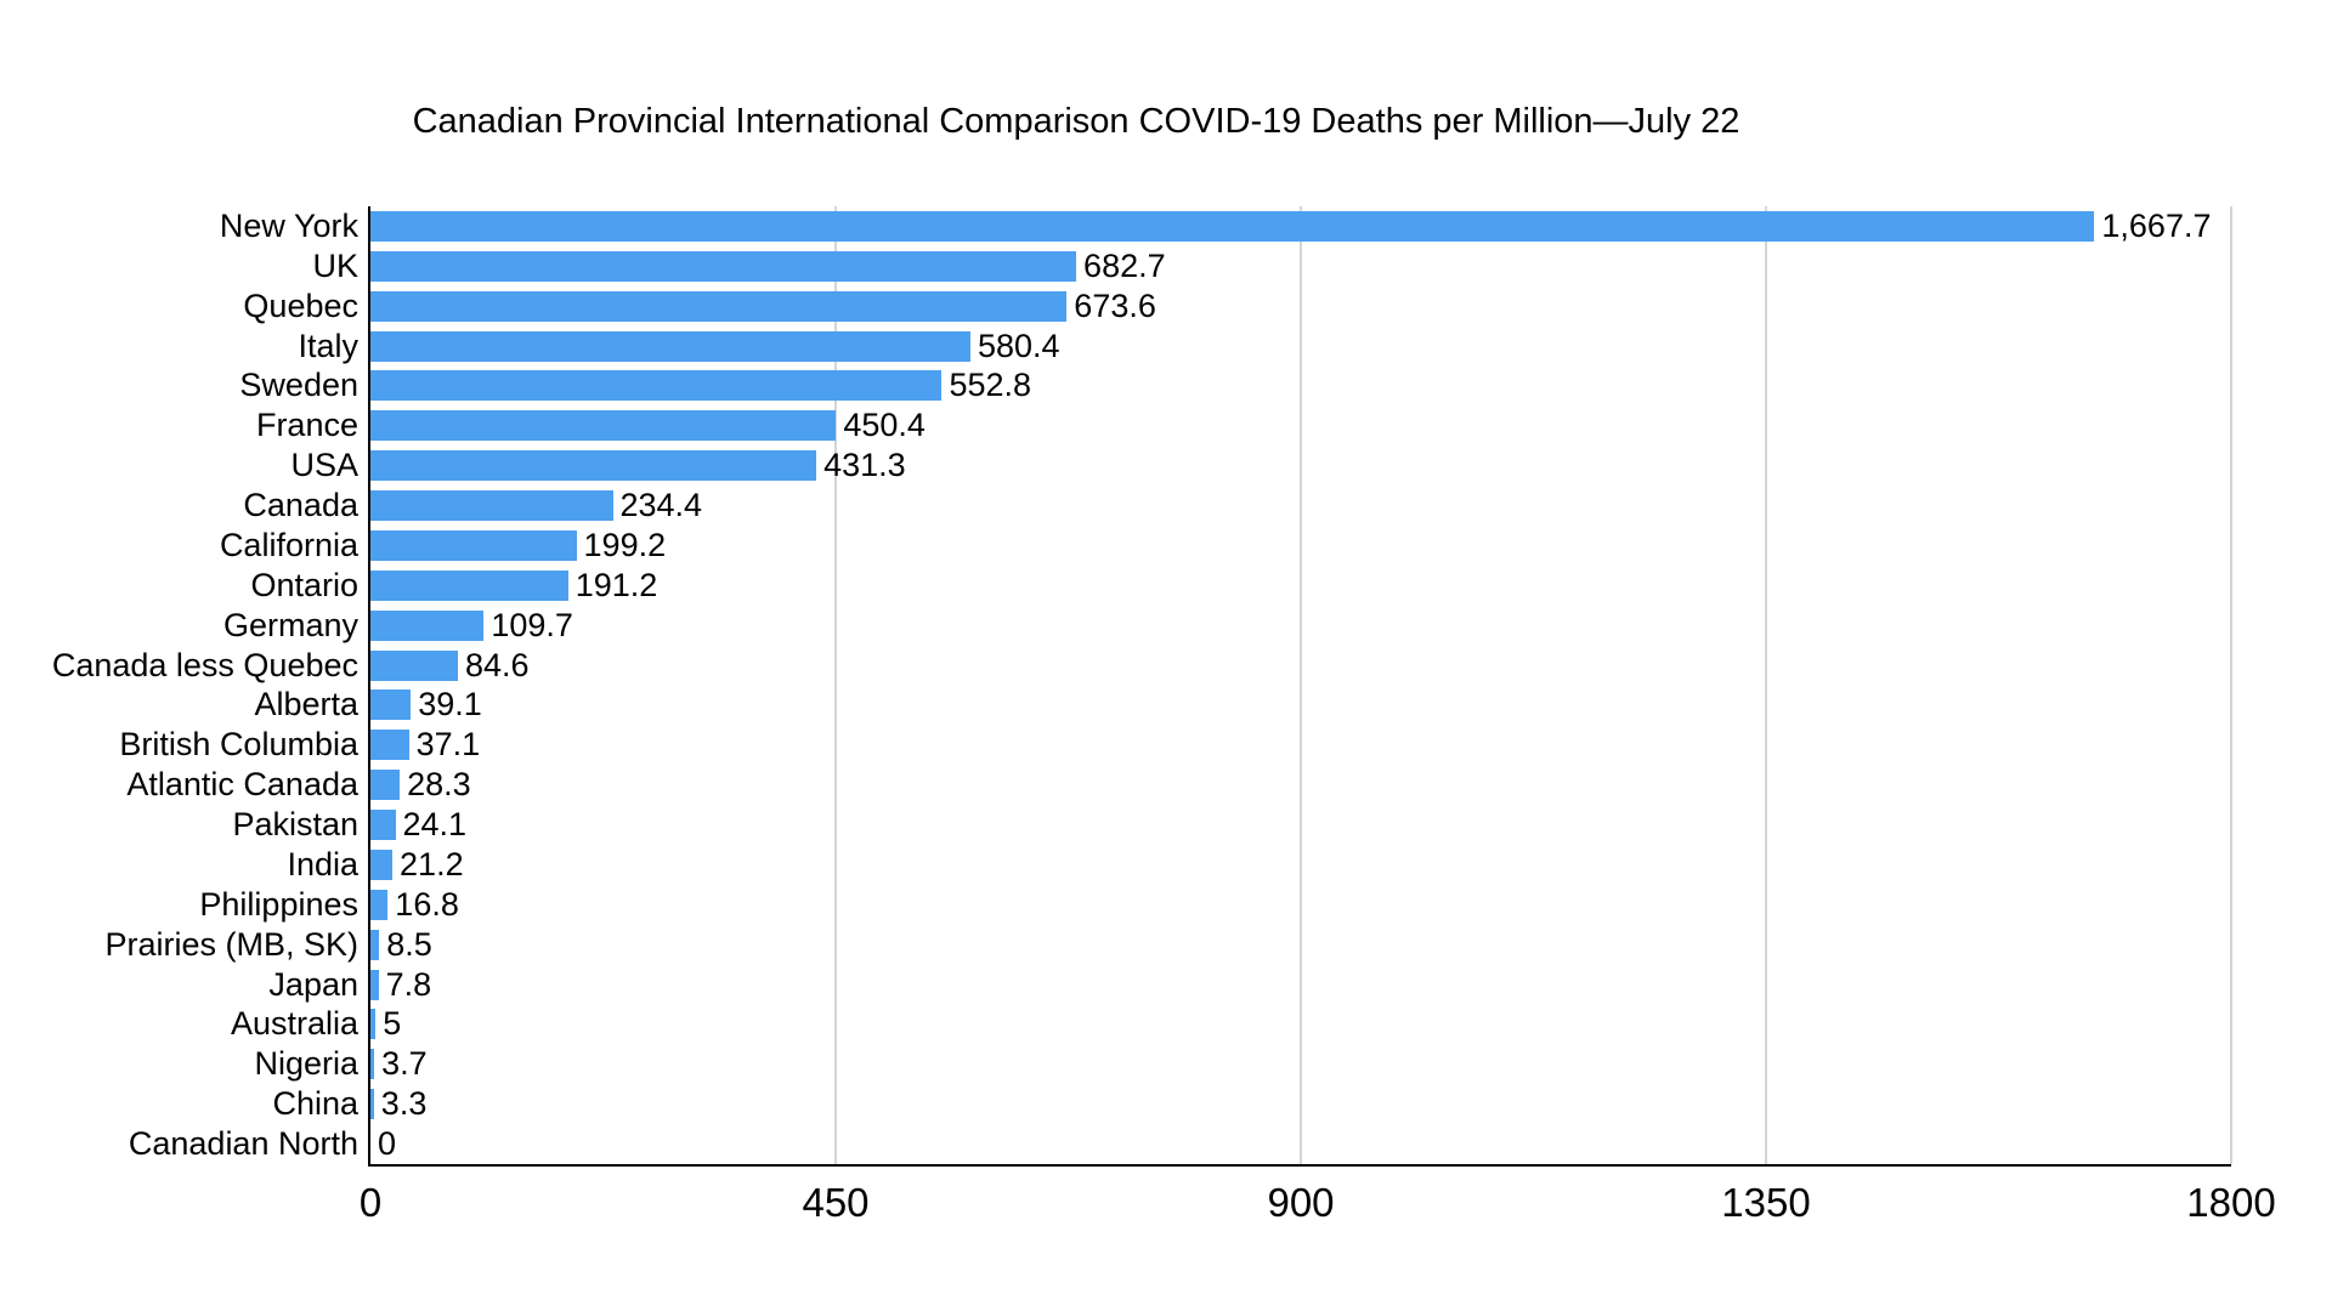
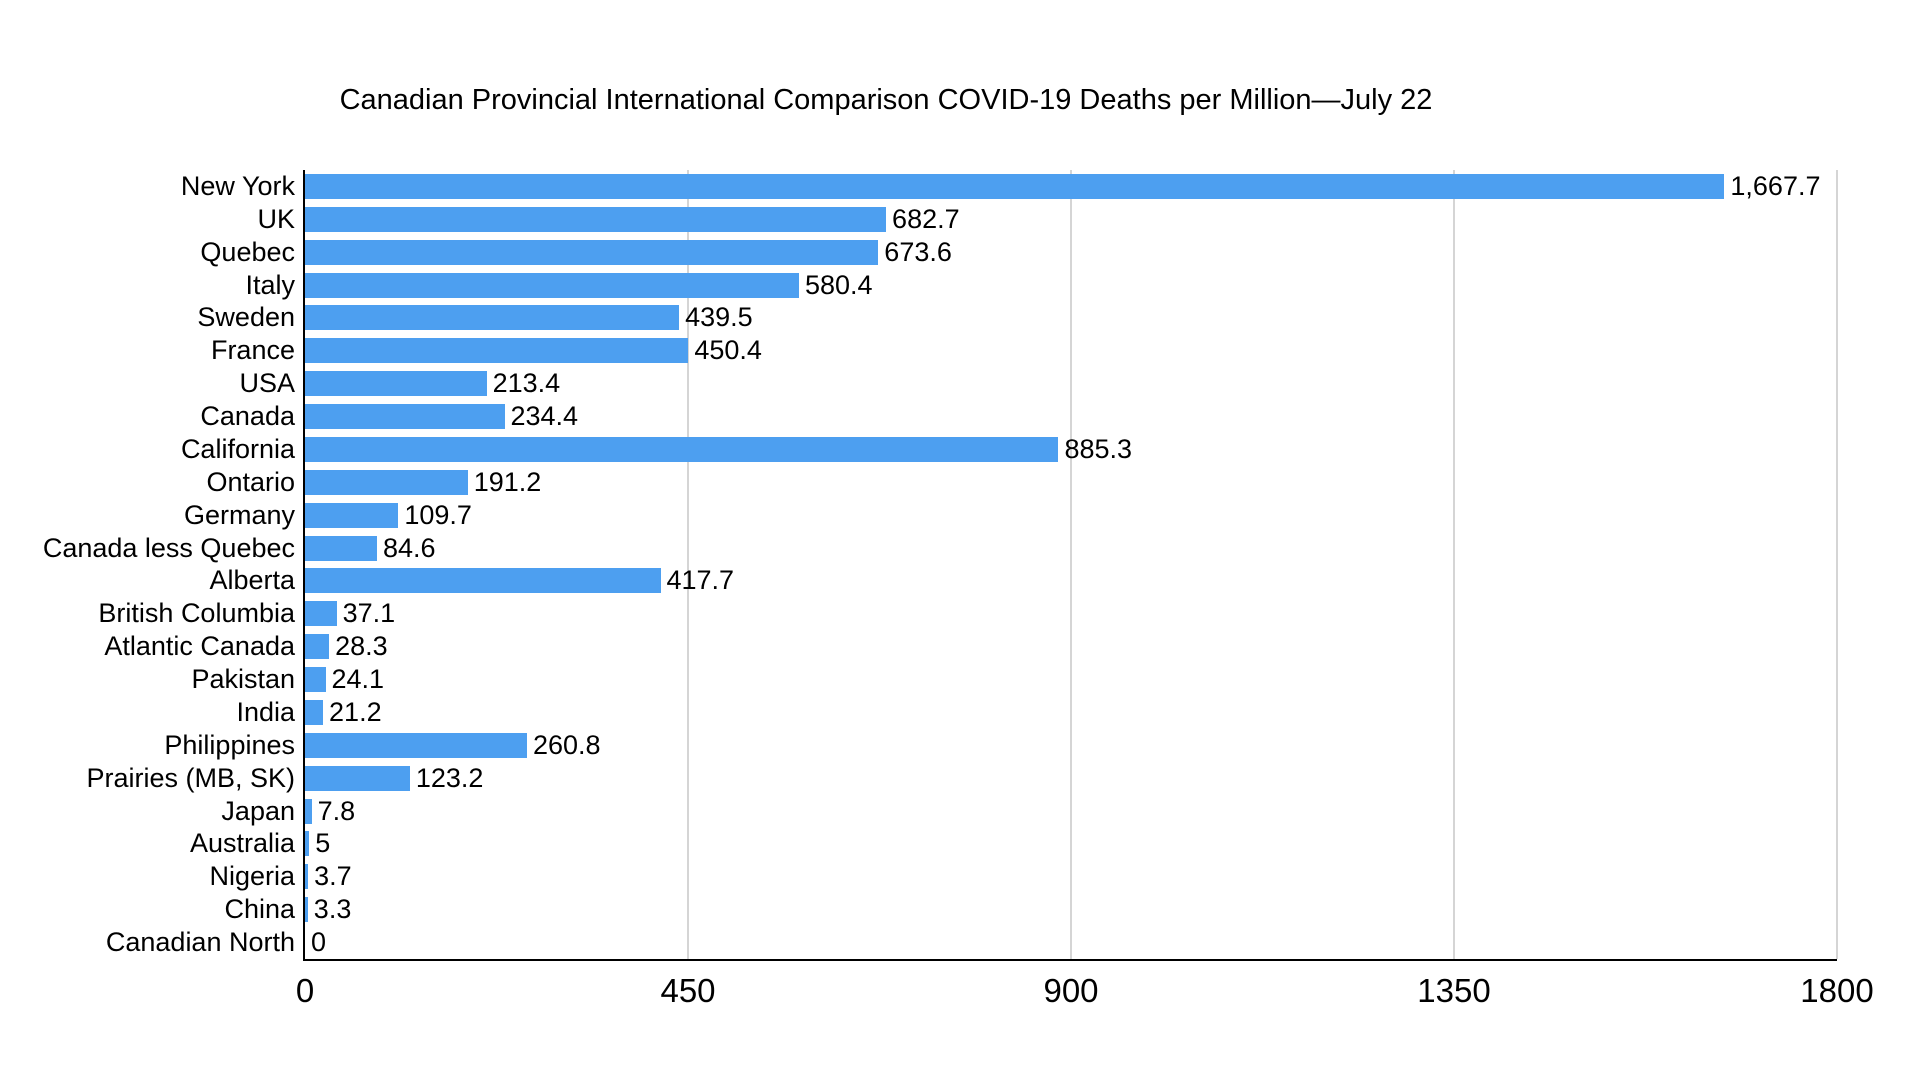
Sweden: 552.8 -> 439.5
USA: 431.3 -> 213.4
California: 199.2 -> 885.3
Alberta: 39.1 -> 417.7
Philippines: 16.8 -> 260.8
Prairies (MB, SK): 8.5 -> 123.2
